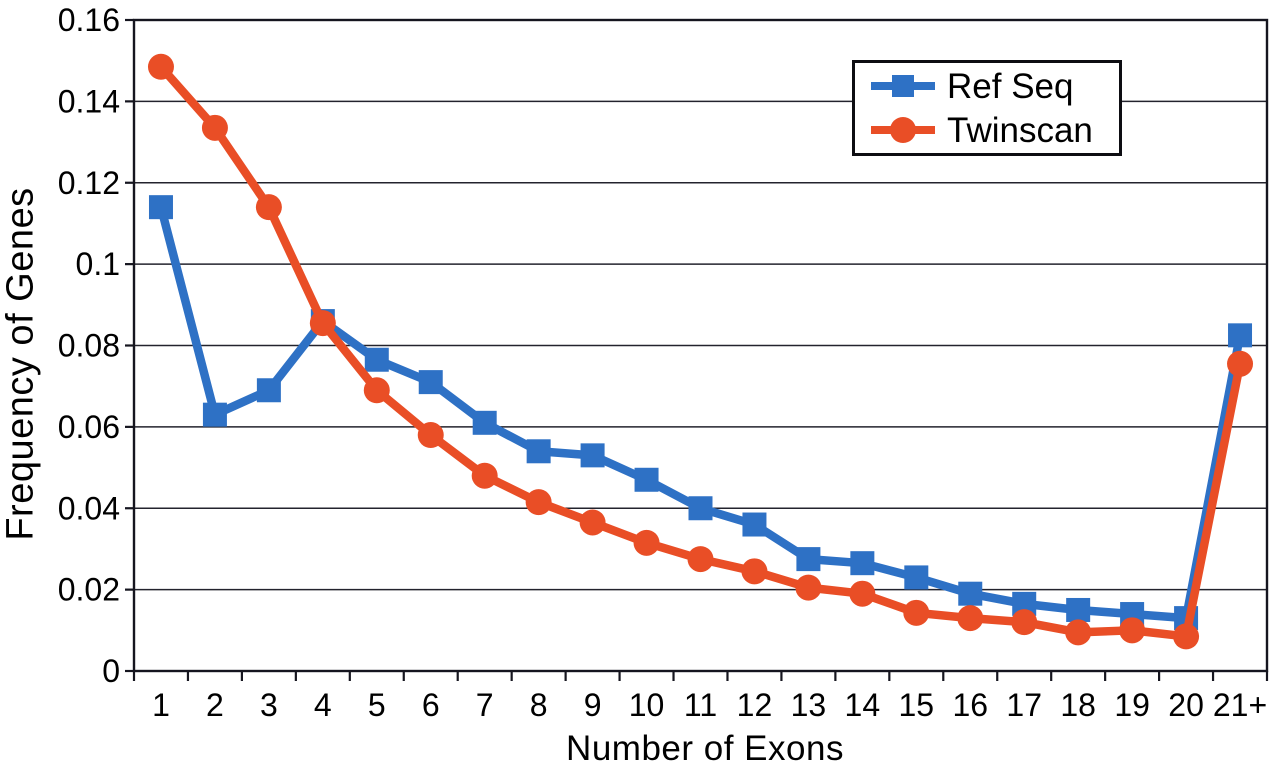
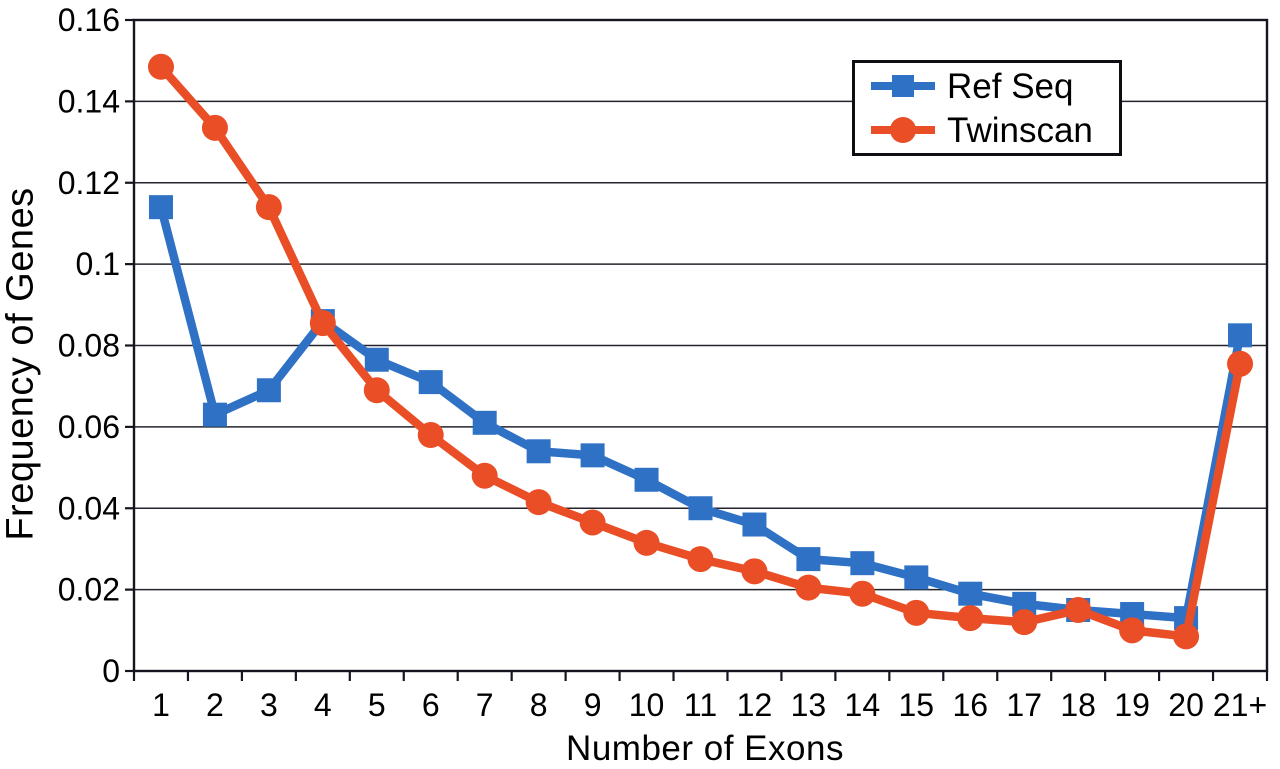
Twinscan/18: 0.009 -> 0.015
